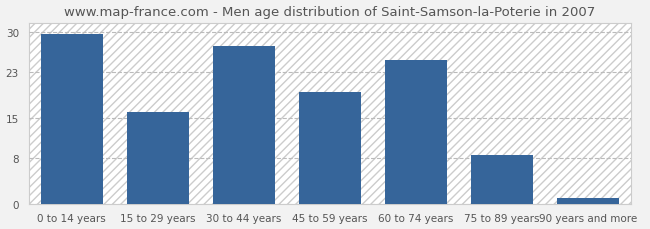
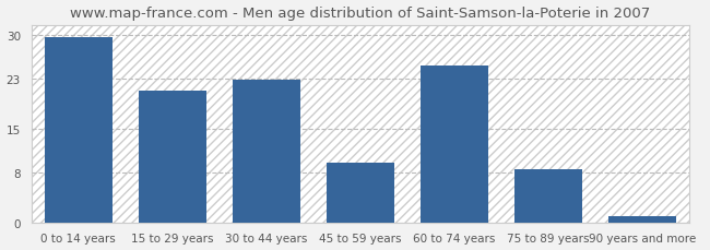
15 to 29 years: 16.0 -> 21.0
30 to 44 years: 27.5 -> 22.8
45 to 59 years: 19.5 -> 9.6
